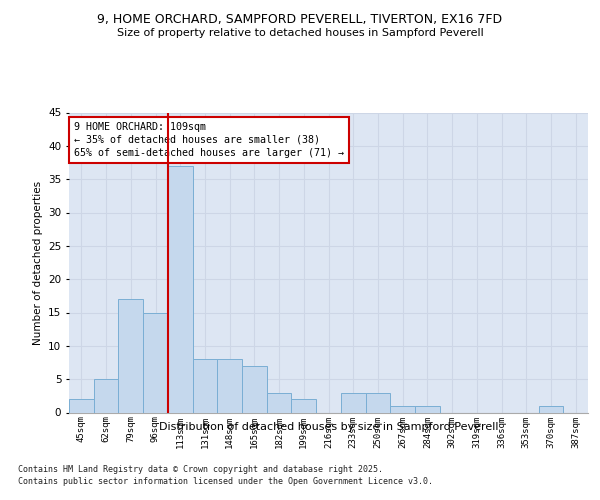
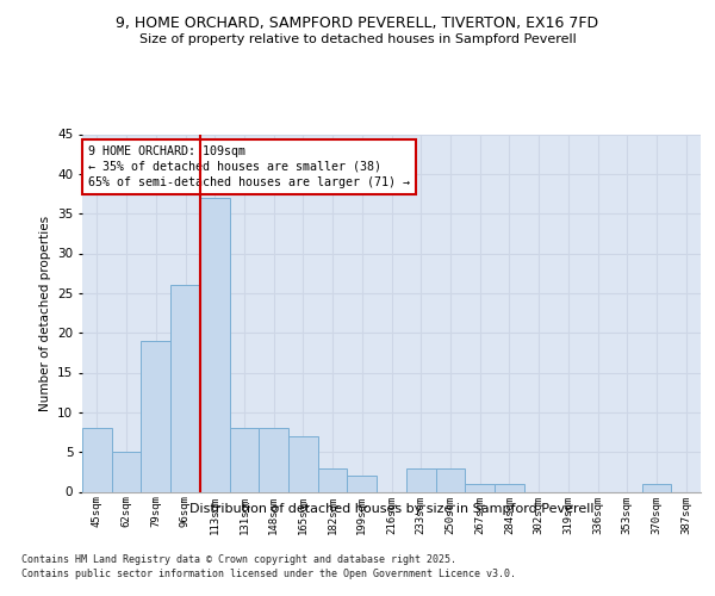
45sqm: 2 -> 8
79sqm: 17 -> 19
96sqm: 15 -> 26
